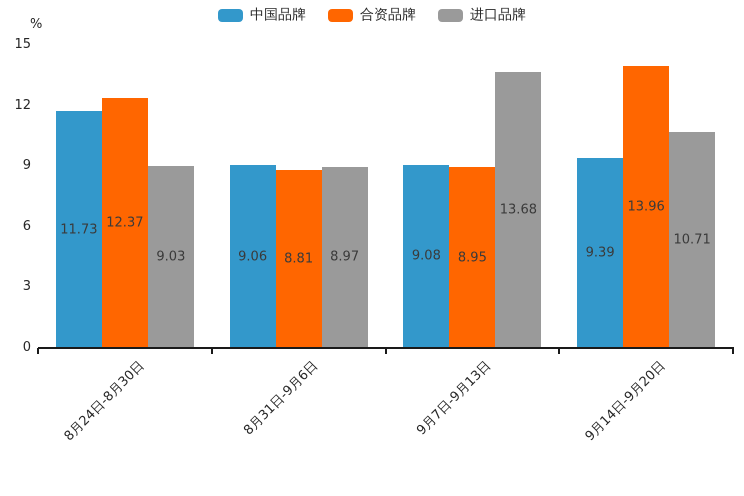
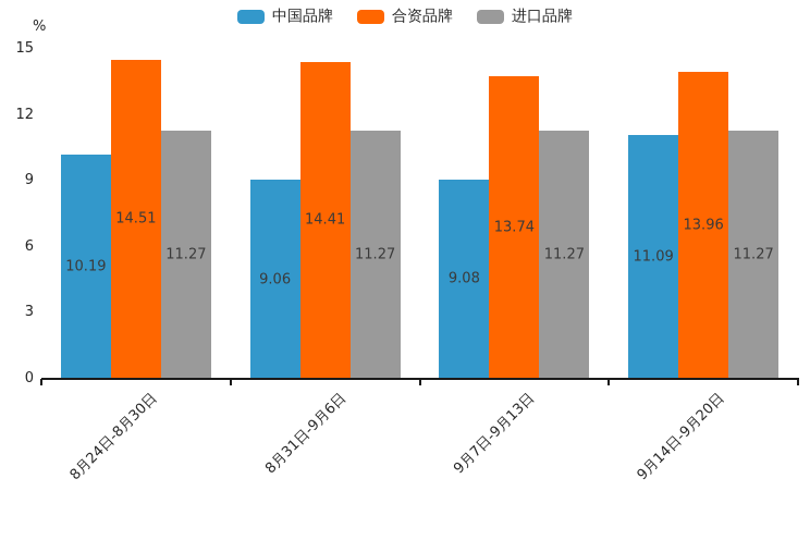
中国品牌/8月24日-8月30日: 11.73 -> 10.19
合资品牌/8月24日-8月30日: 12.37 -> 14.51
进口品牌/8月24日-8月30日: 9.03 -> 11.27
合资品牌/8月31日-9月6日: 8.81 -> 14.41
进口品牌/8月31日-9月6日: 8.97 -> 11.27
合资品牌/9月7日-9月13日: 8.95 -> 13.74
进口品牌/9月7日-9月13日: 13.68 -> 11.27
中国品牌/9月14日-9月20日: 9.39 -> 11.09
进口品牌/9月14日-9月20日: 10.71 -> 11.27
